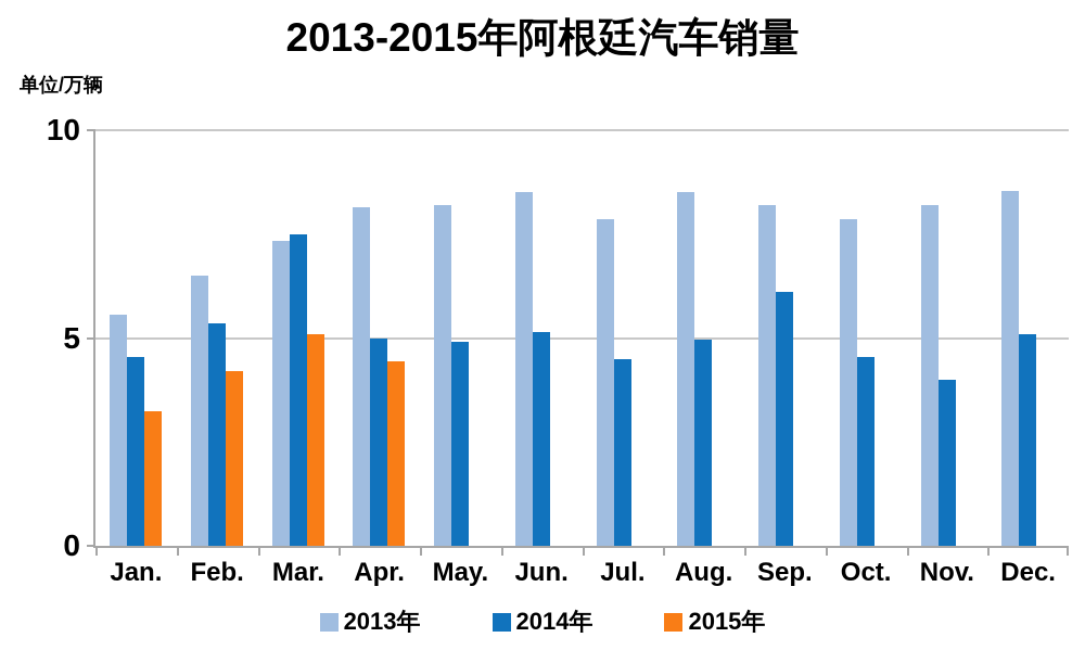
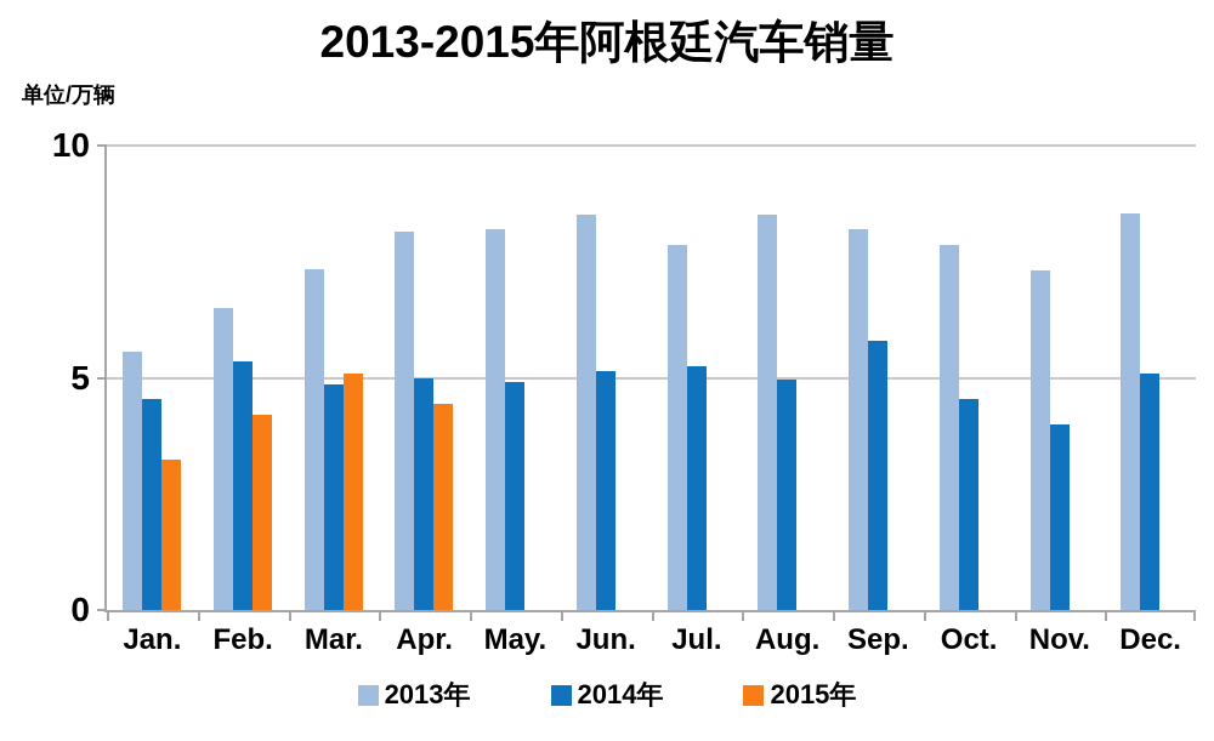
2014年/Mar.: 7.5 -> 4.8
2014年/Jul.: 4.5 -> 5.2
2014年/Sep.: 6.1 -> 5.8
2013年/Nov.: 8.2 -> 7.3
